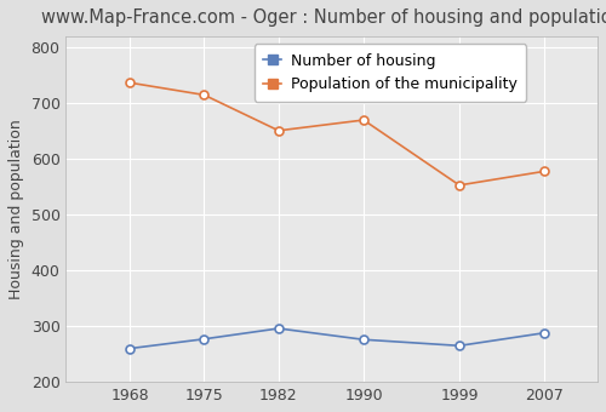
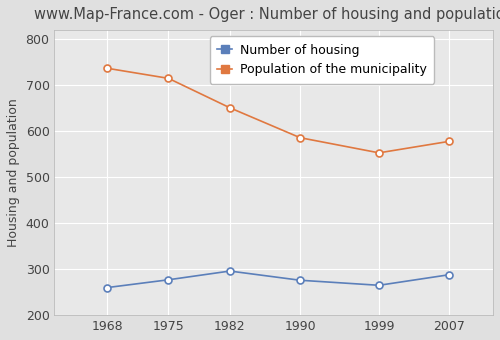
Population of the municipality/1990: 670 -> 586
